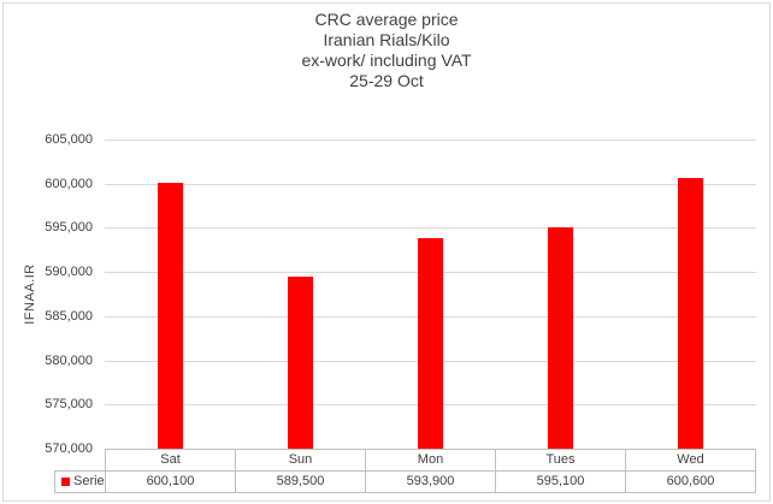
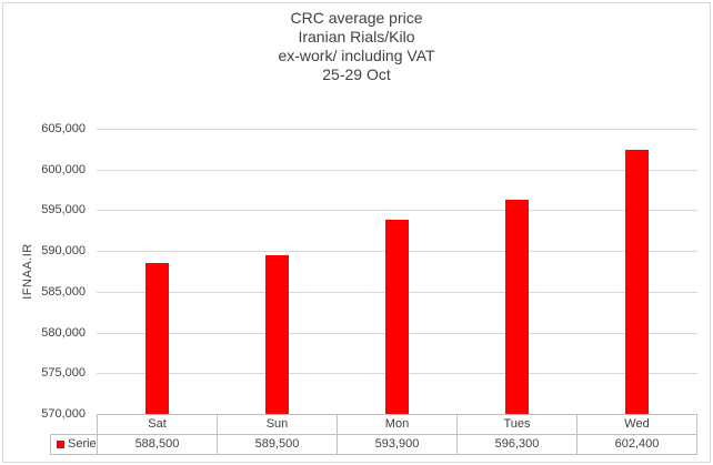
Sat: 600,100 -> 588,500
Tues: 595,100 -> 596,300
Wed: 600,600 -> 602,400
